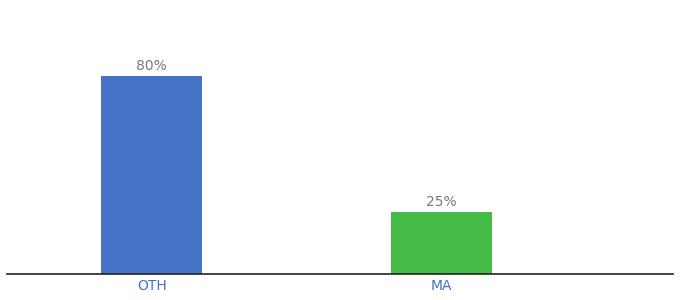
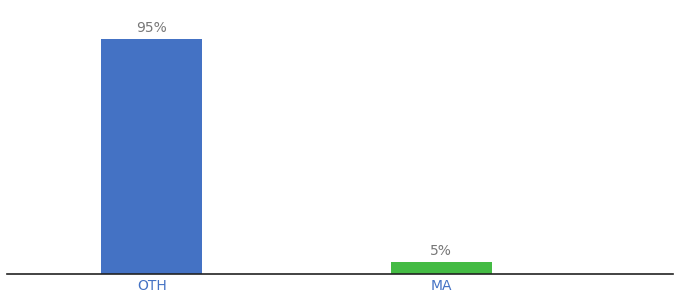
OTH: 80% -> 95%
MA: 25% -> 5%
